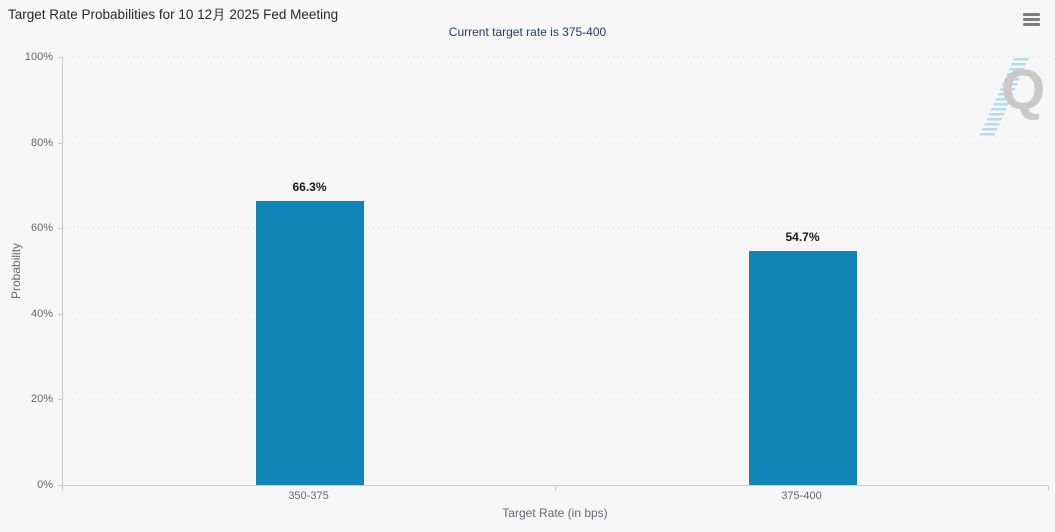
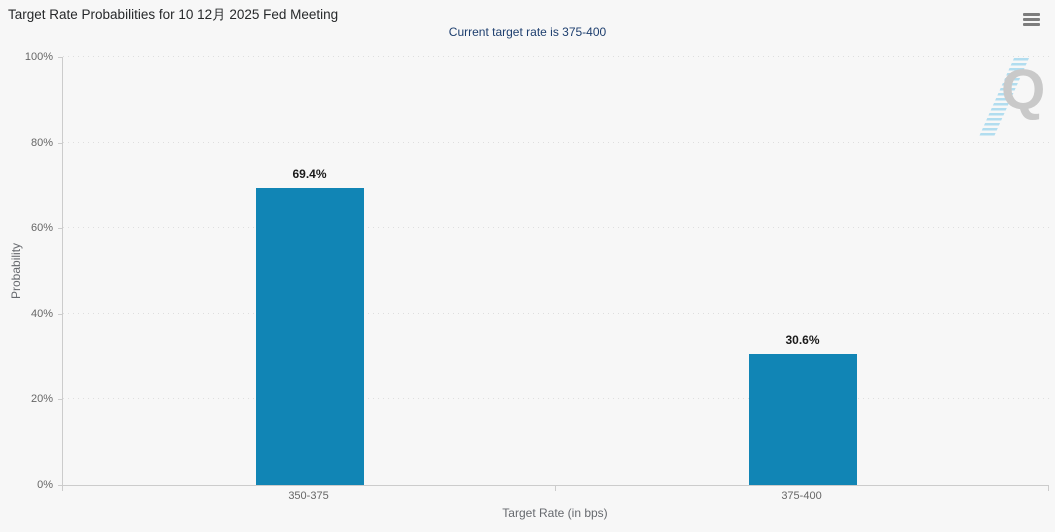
350-375: 66.3% -> 69.4%
375-400: 54.7% -> 30.6%
